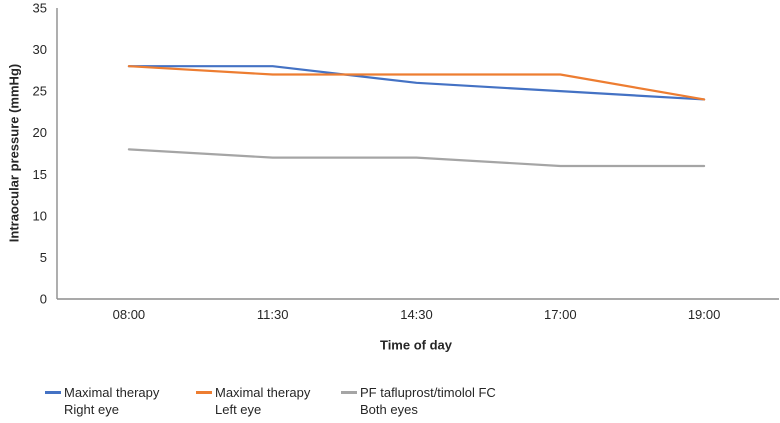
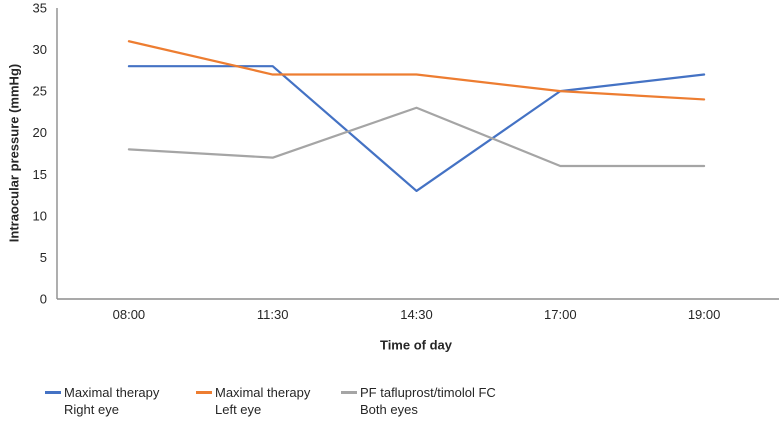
Maximal therapy Left eye/08:00: 28 -> 31
Maximal therapy Right eye/14:30: 26 -> 13
PF tafluprost/timolol FC Both eyes/14:30: 17 -> 23
Maximal therapy Left eye/17:00: 27 -> 25
Maximal therapy Right eye/19:00: 24 -> 27
